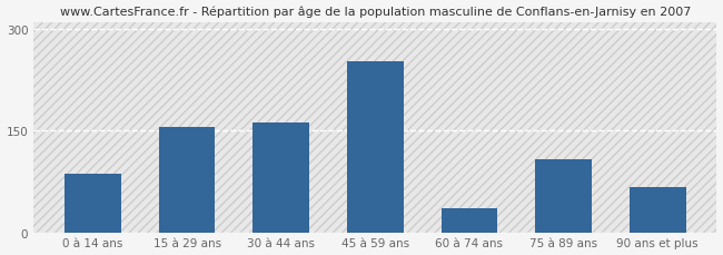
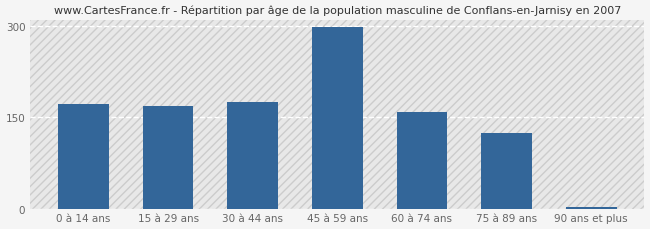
0 à 14 ans: 86 -> 172
15 à 29 ans: 156 -> 168
30 à 44 ans: 162 -> 176
45 à 59 ans: 252 -> 298
60 à 74 ans: 36 -> 158
75 à 89 ans: 108 -> 125
90 ans et plus: 66 -> 3
